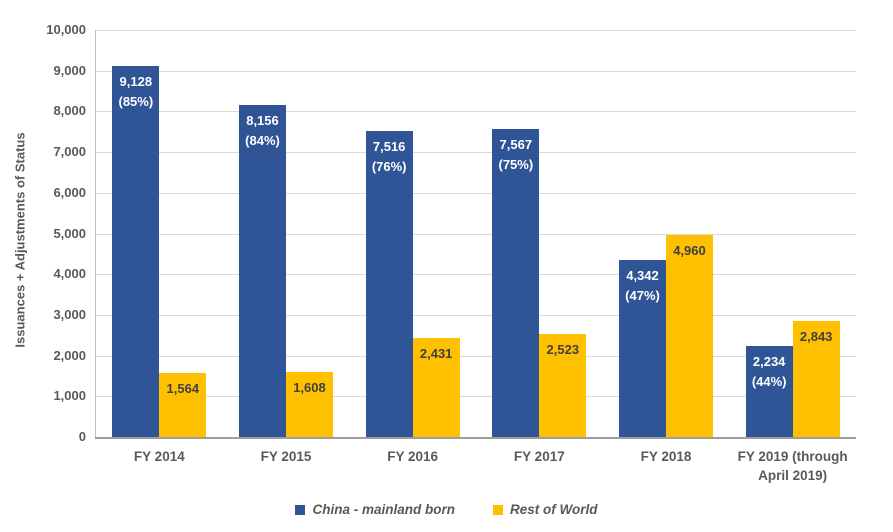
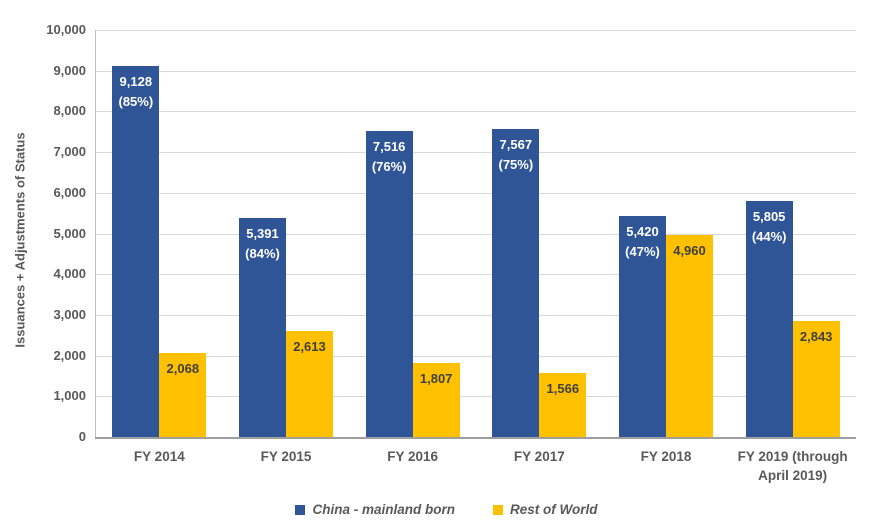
Rest of World/FY 2014: 1,564 -> 2,068
China - mainland born/FY 2015: 8,156 -> 5,391
Rest of World/FY 2015: 1,608 -> 2,613
Rest of World/FY 2016: 2,431 -> 1,807
Rest of World/FY 2017: 2,523 -> 1,566
China - mainland born/FY 2018: 4,342 -> 5,420
China - mainland born/FY 2019 (through April 2019): 2,234 -> 5,805
